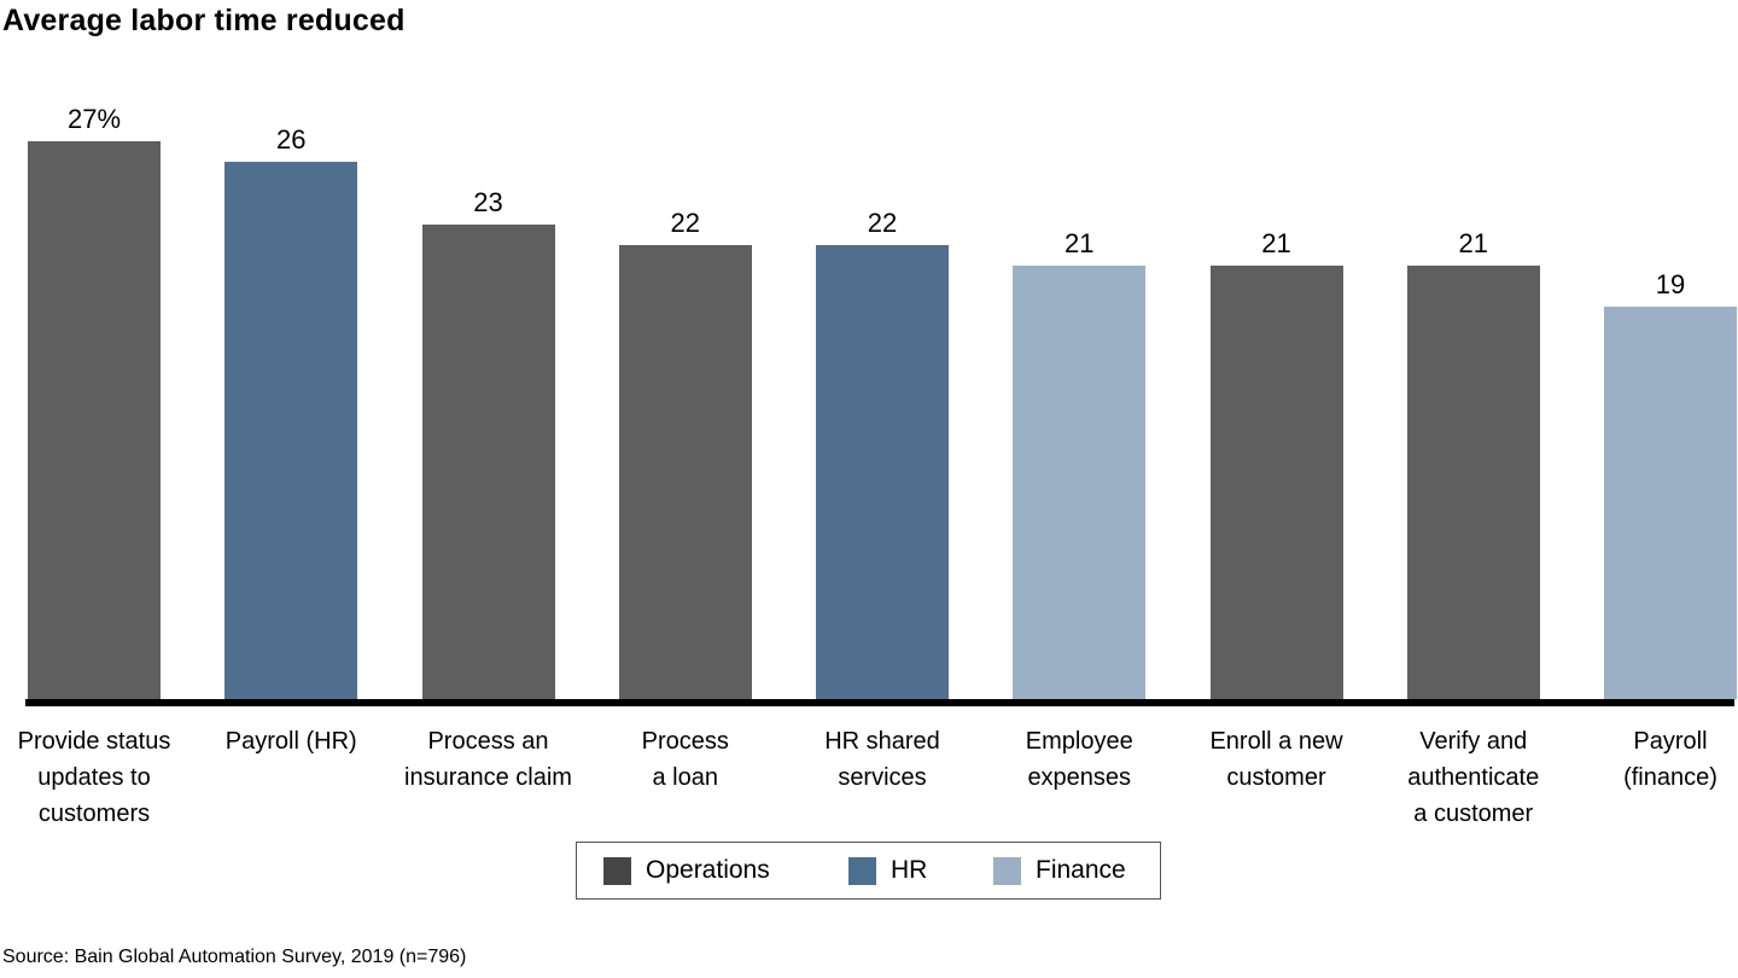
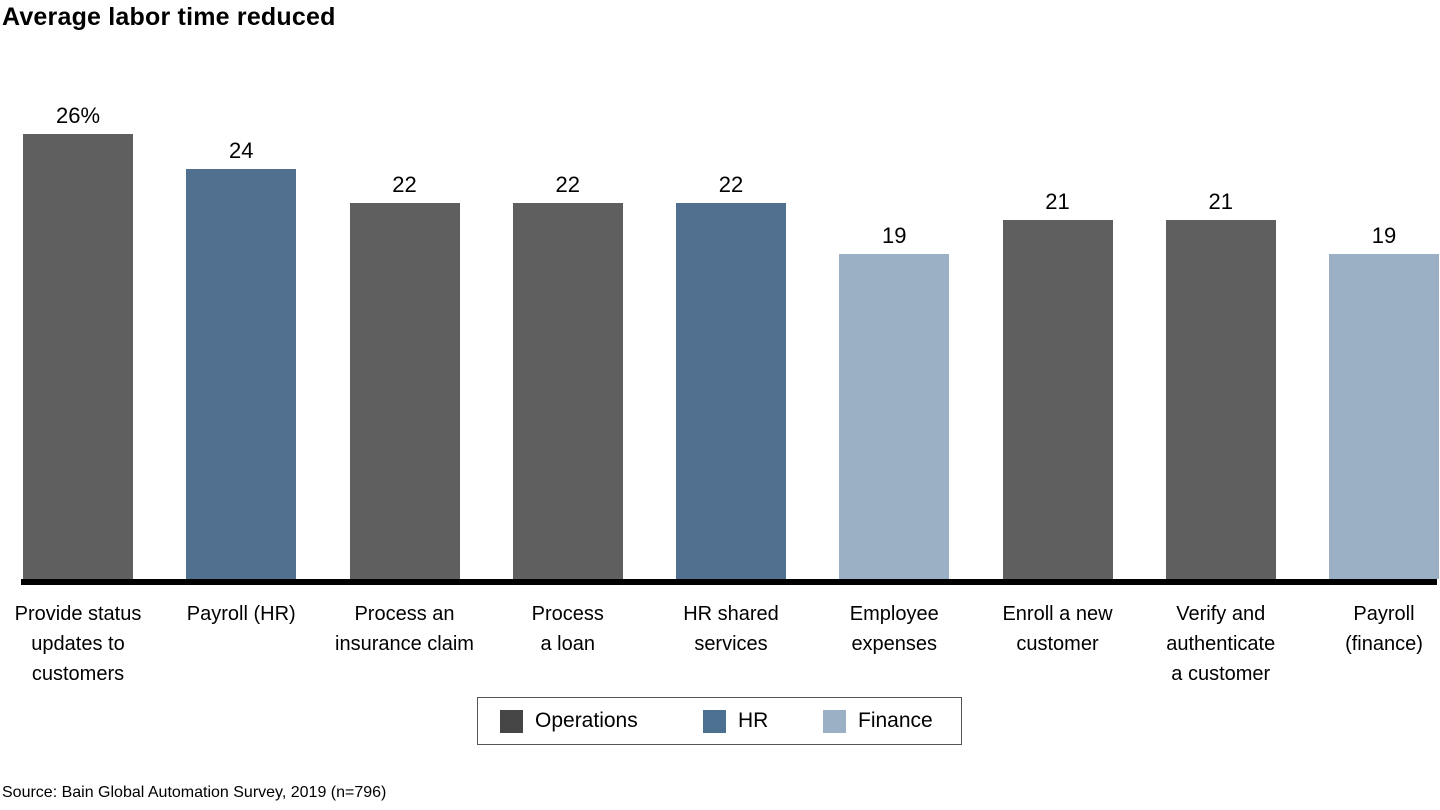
Provide status updates to customers: 27% -> 26%
Payroll (HR): 26 -> 24
Process an insurance claim: 23 -> 22
Employee expenses: 21 -> 19
